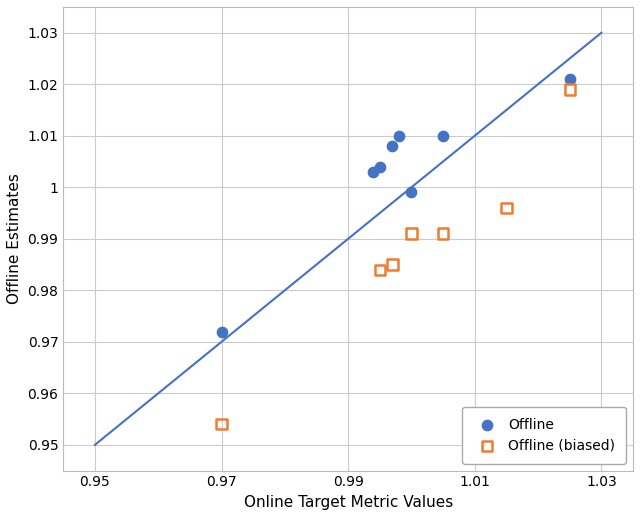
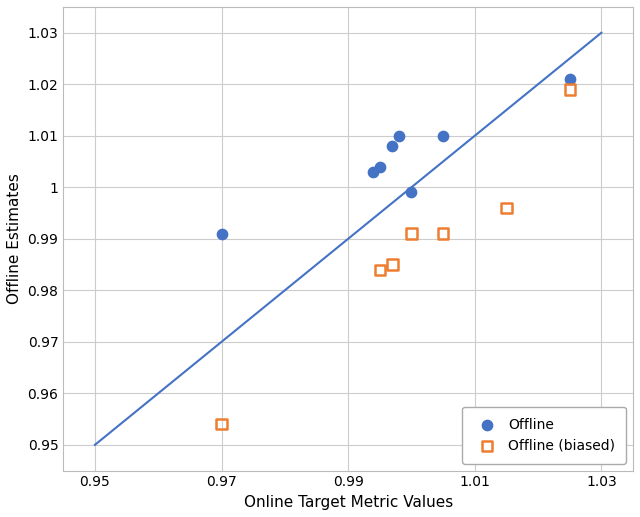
Offline/0.97: 0.972 -> 0.991
